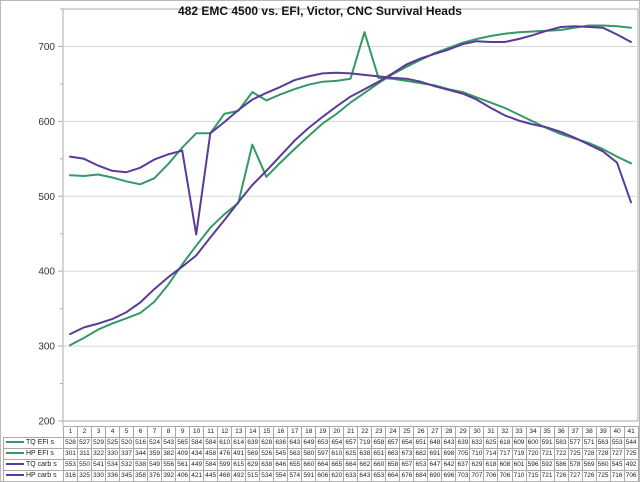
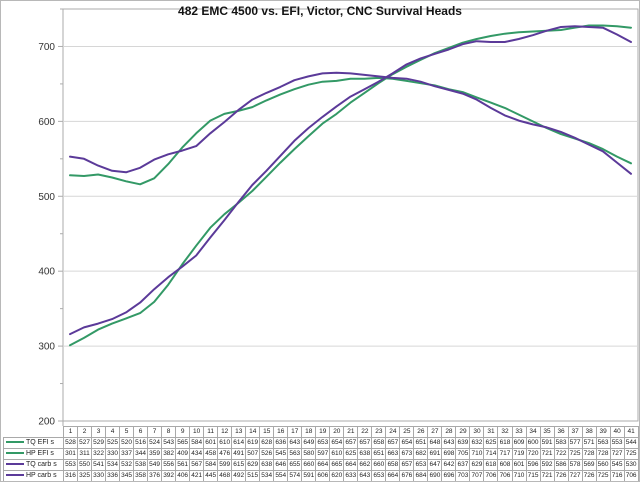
TQ carb s/10: 449 -> 567
TQ EFI s/11: 584 -> 601
TQ EFI s/14: 639 -> 619
HP EFI s/14: 569 -> 507
TQ EFI s/22: 719 -> 657
TQ carb s/41: 492 -> 530
